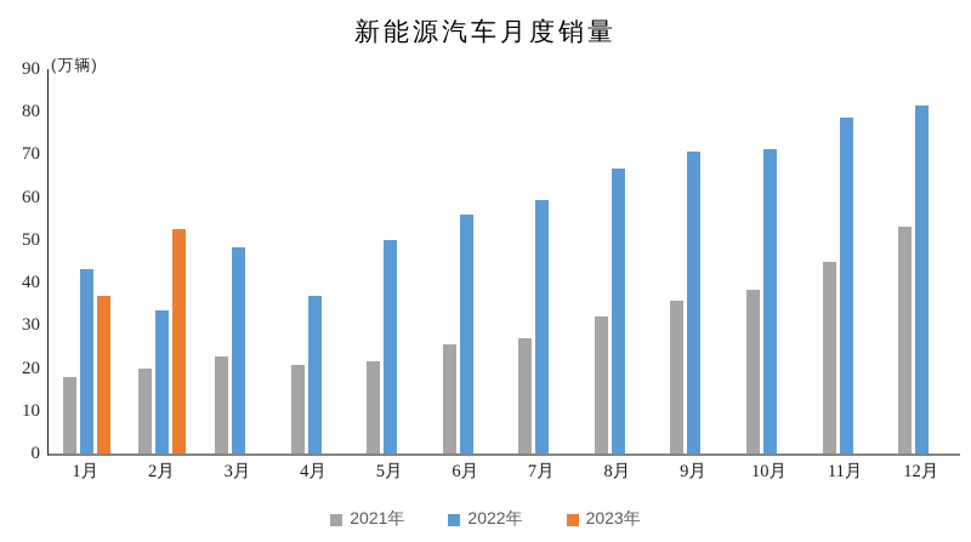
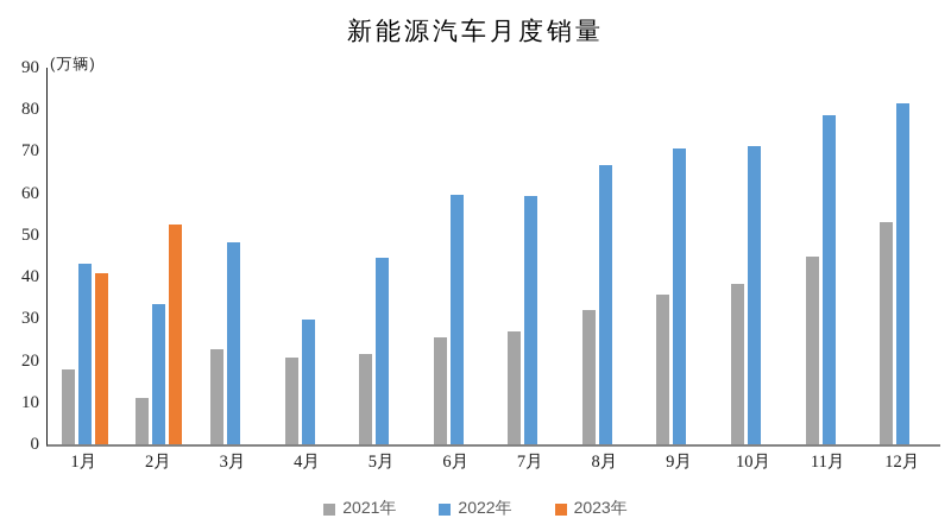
2023年/1月: 37 -> 41
2021年/2月: 20 -> 11
2022年/4月: 37 -> 30
2022年/5月: 50 -> 45
2022年/6月: 56 -> 60
